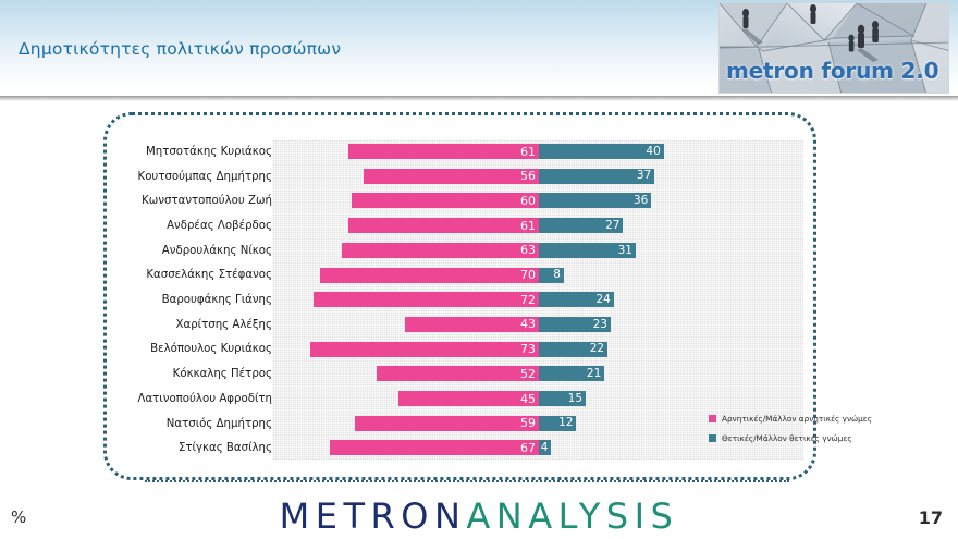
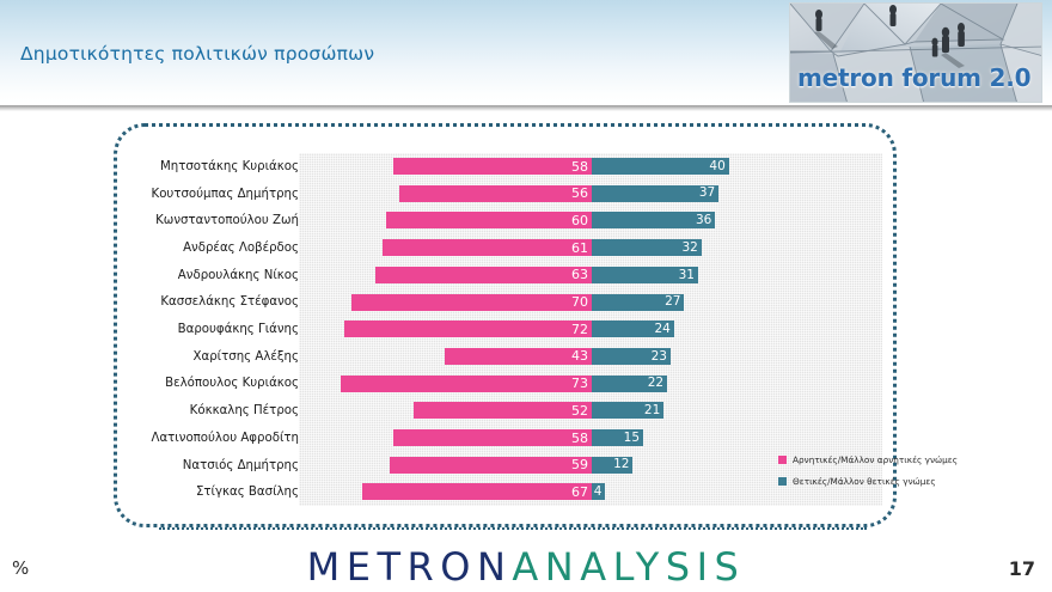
Αρνητικές/Μάλλον αρνητικές γνώμες/Μητσοτάκης Κυριάκος: 61 -> 58
Θετικές/Μάλλον θετικές γνώμες/Ανδρέας Λοβέρδος: 27 -> 32
Θετικές/Μάλλον θετικές γνώμες/Κασσελάκης Στέφανος: 8 -> 27
Αρνητικές/Μάλλον αρνητικές γνώμες/Λατινοπούλου Αφροδίτη: 45 -> 58
